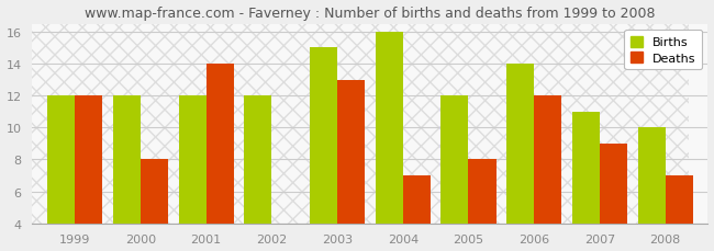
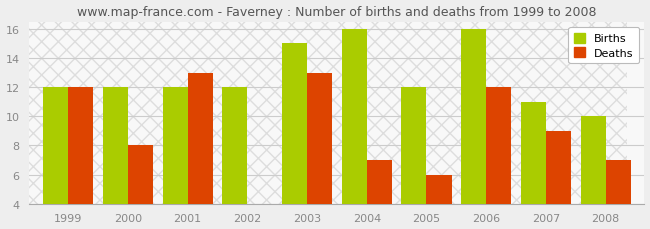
Deaths/2001: 14 -> 13
Deaths/2005: 8 -> 6
Births/2006: 14 -> 16
